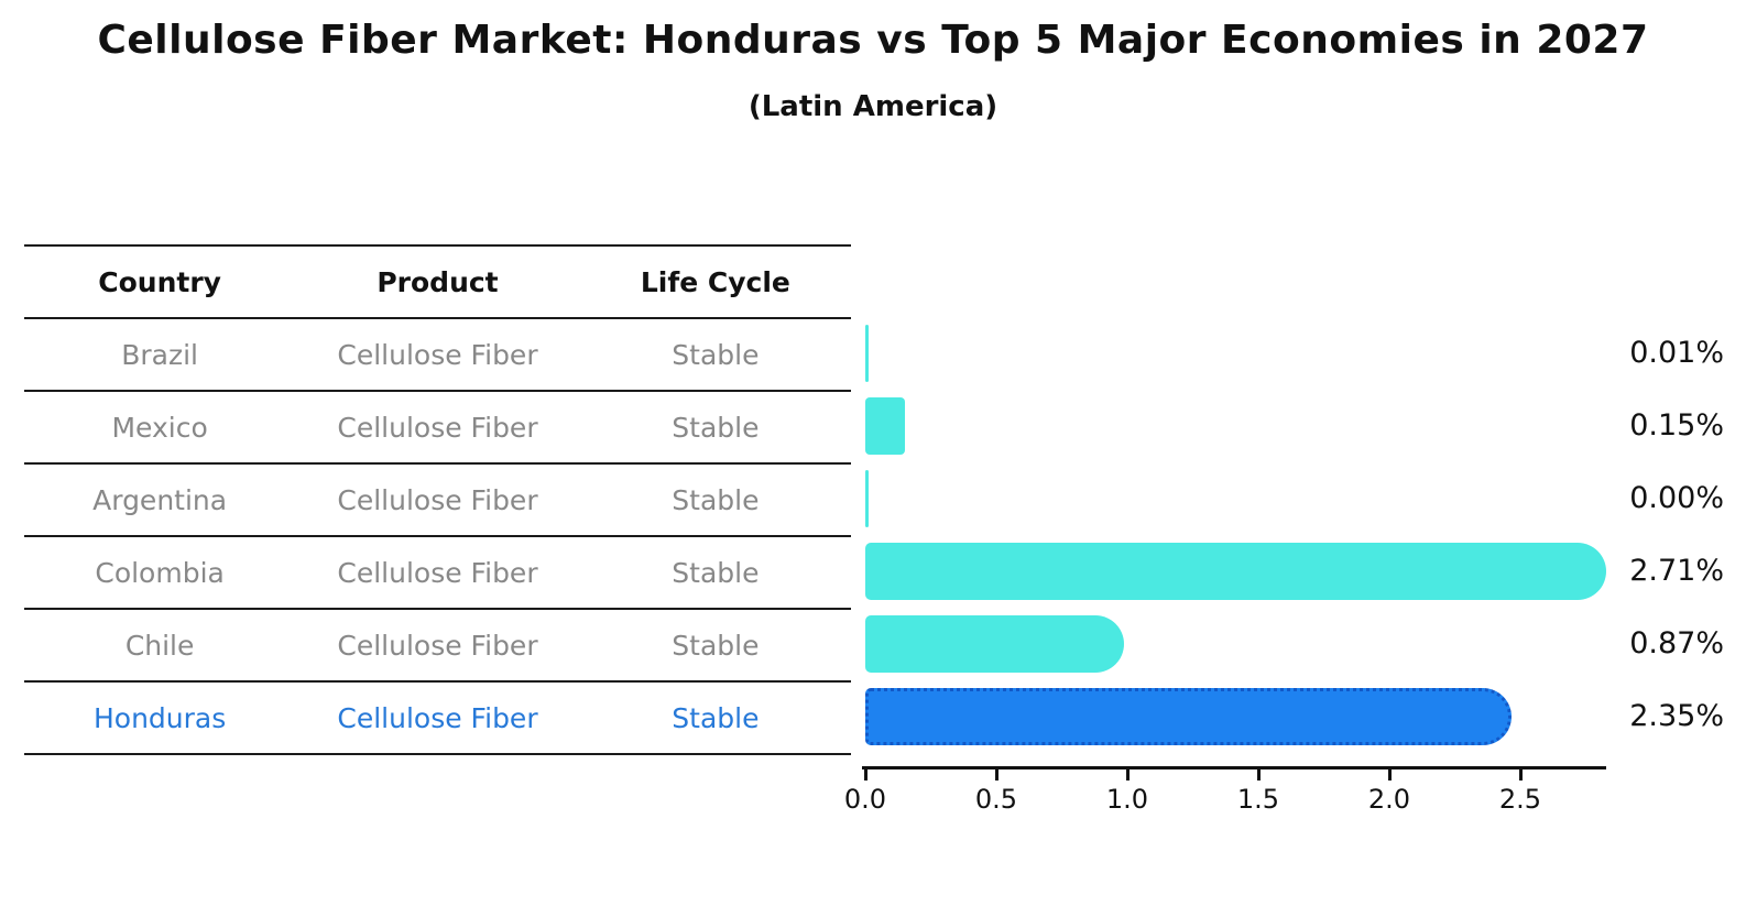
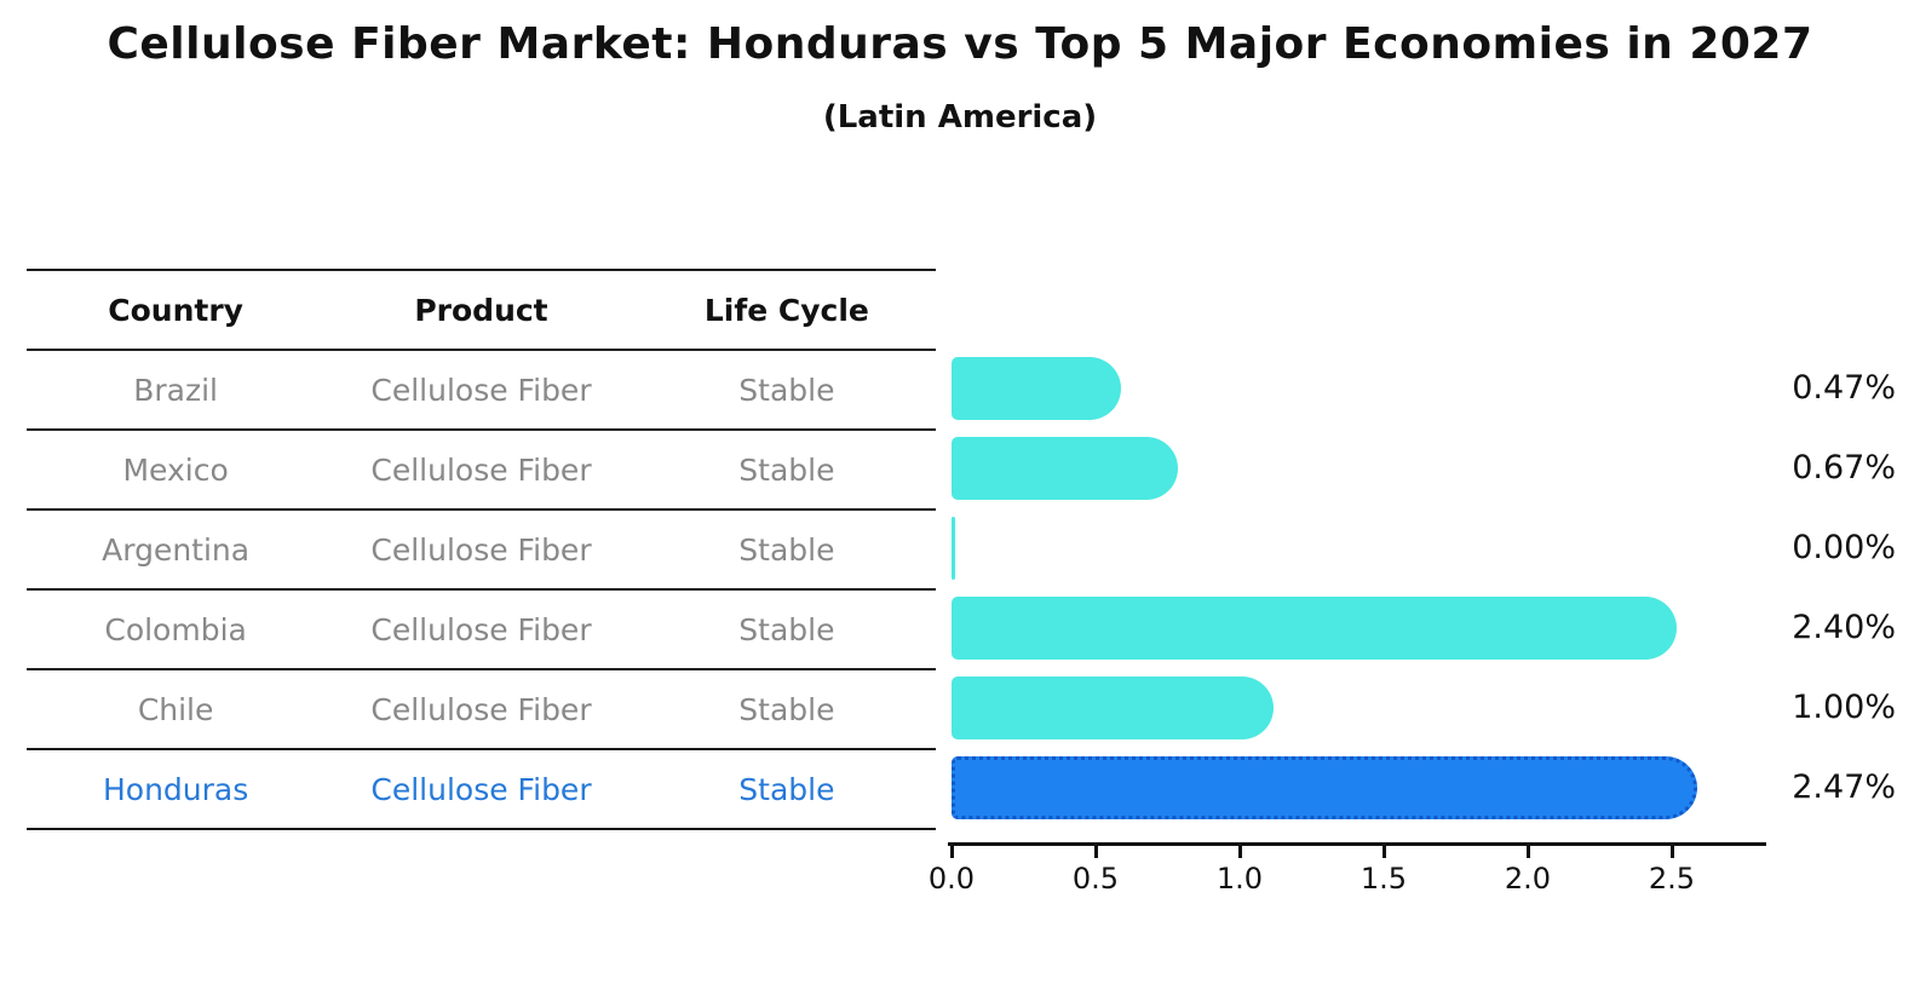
Brazil: 0.01% -> 0.47%
Mexico: 0.15% -> 0.67%
Colombia: 2.71% -> 2.40%
Chile: 0.87% -> 1.00%
Honduras: 2.35% -> 2.47%
